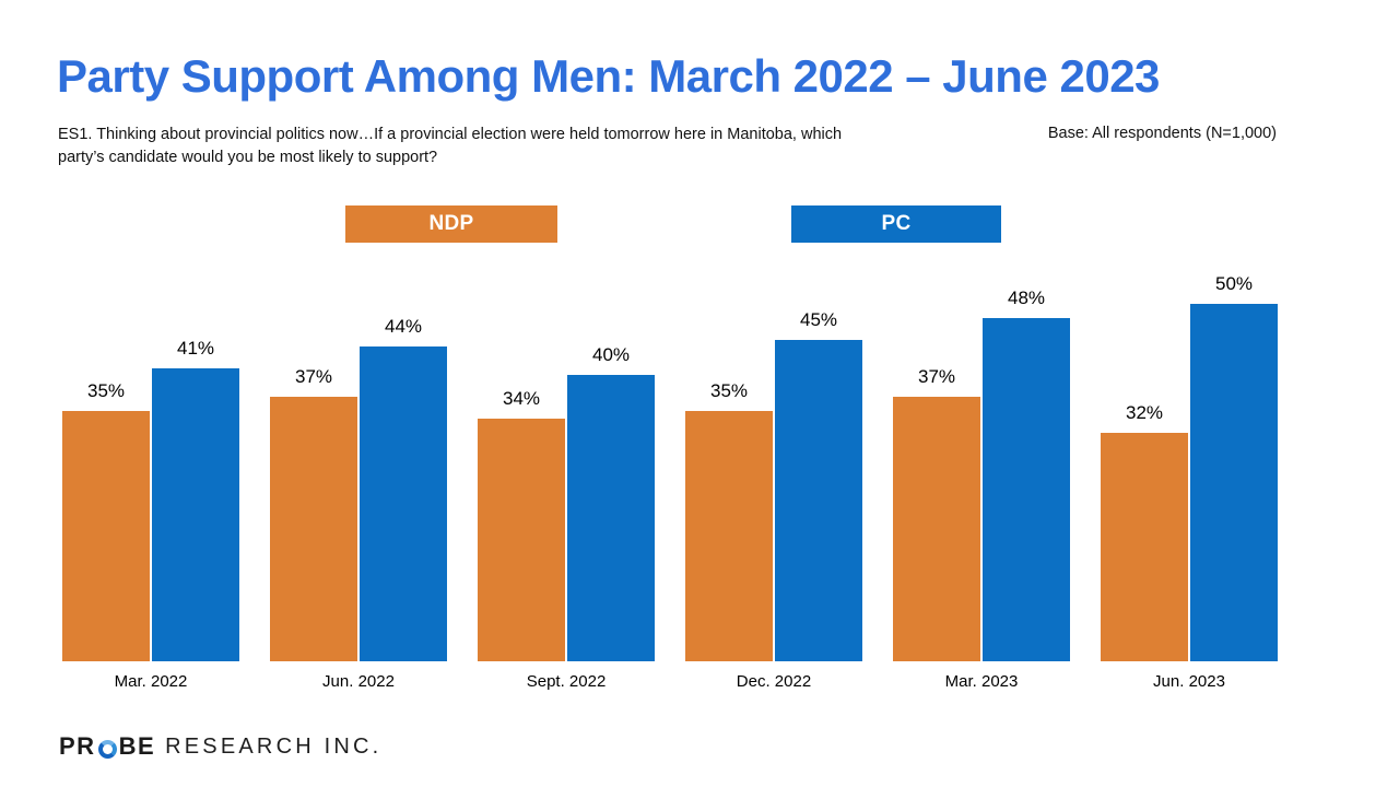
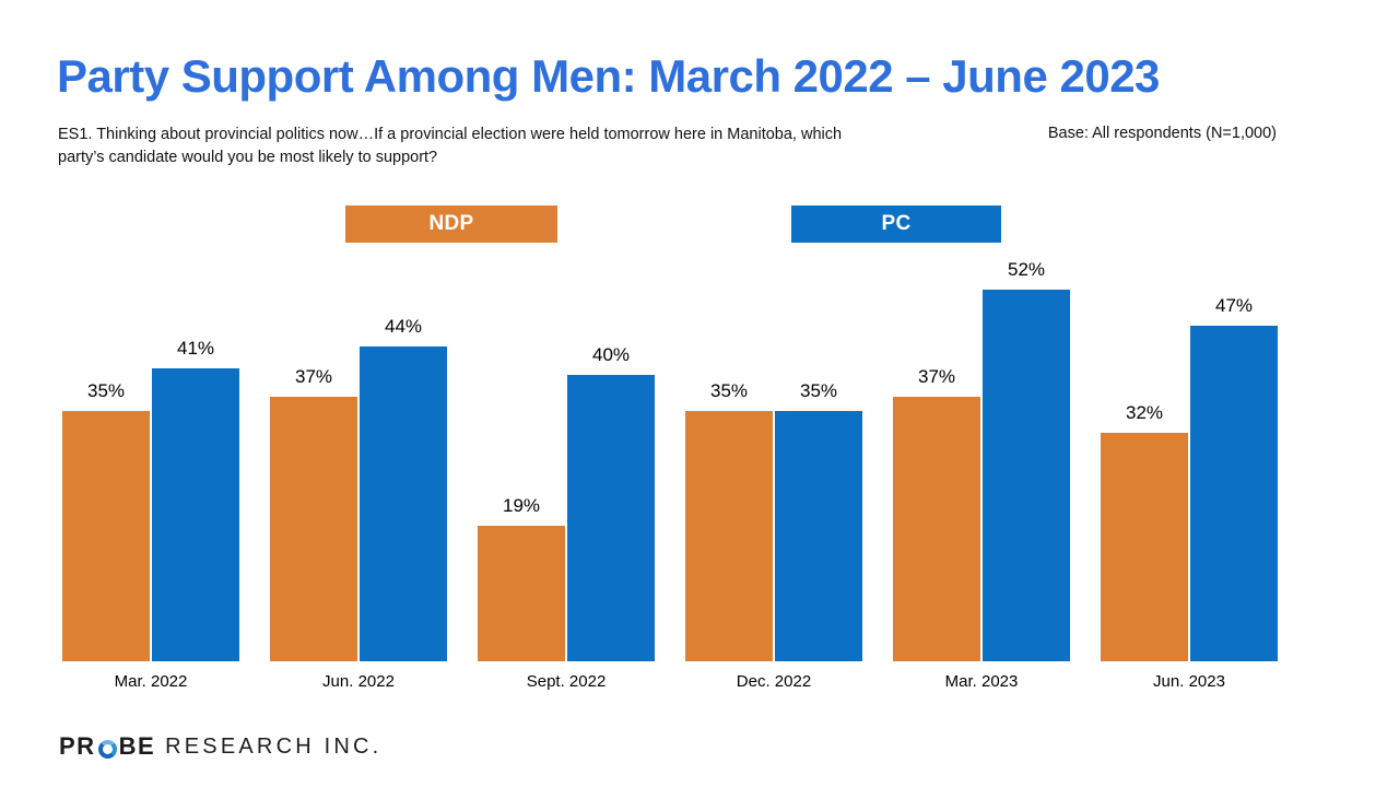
NDP/Sept. 2022: 34% -> 19%
PC/Dec. 2022: 45% -> 35%
PC/Mar. 2023: 48% -> 52%
PC/Jun. 2023: 50% -> 47%
